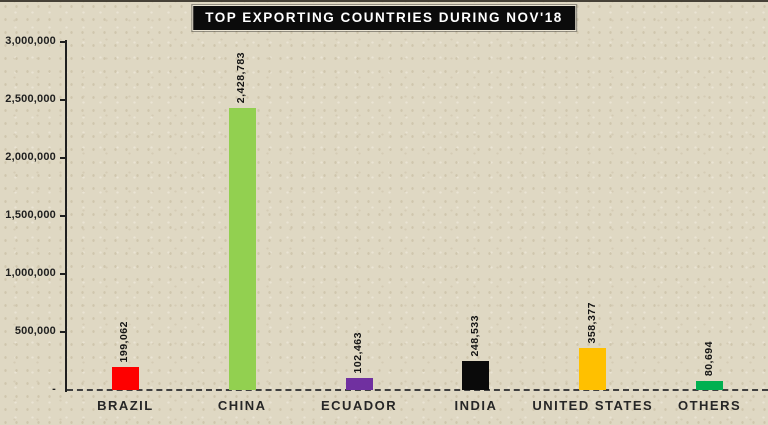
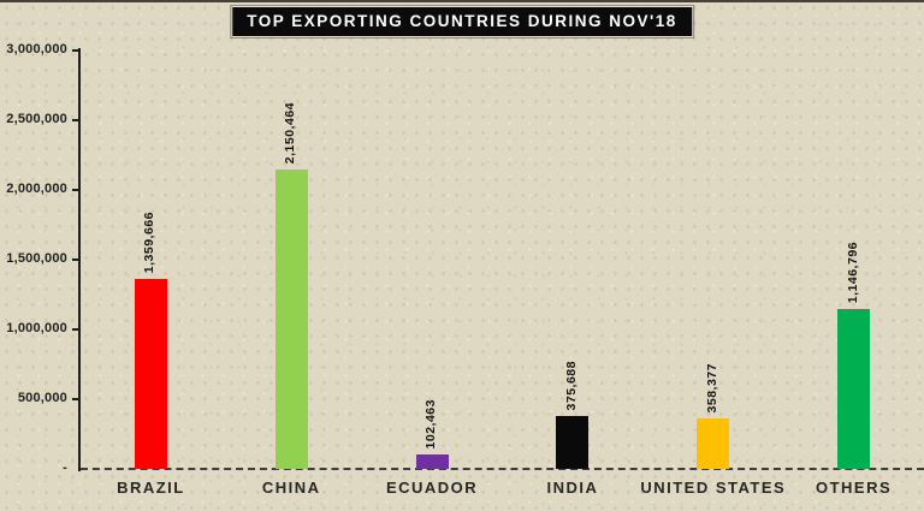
BRAZIL: 199,062 -> 1,359,666
CHINA: 2,428,783 -> 2,150,464
INDIA: 248,533 -> 375,688
OTHERS: 80,694 -> 1,146,796
